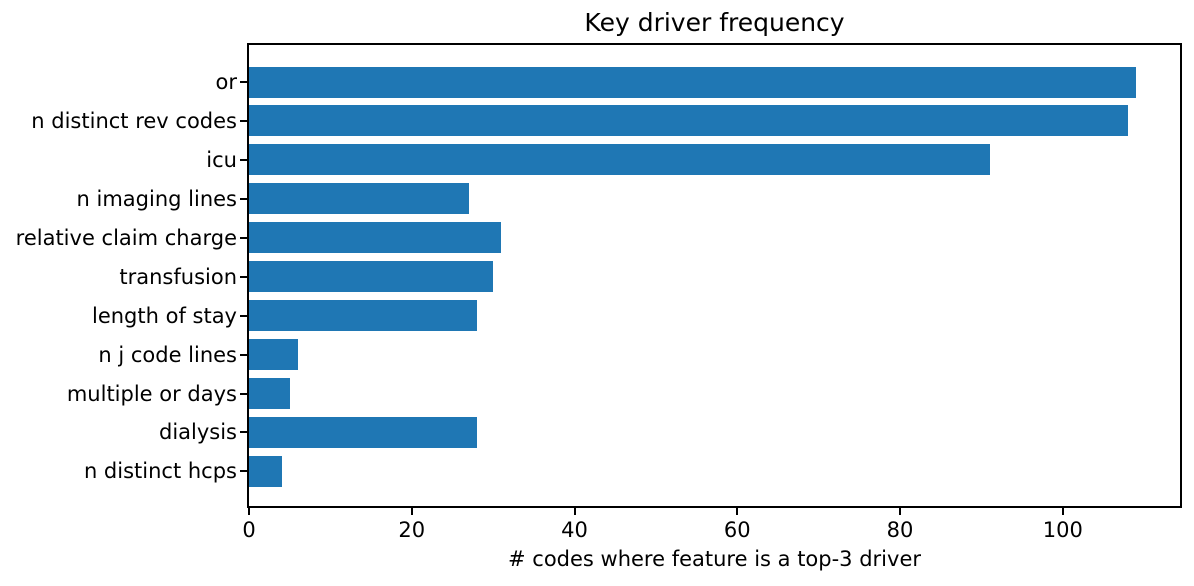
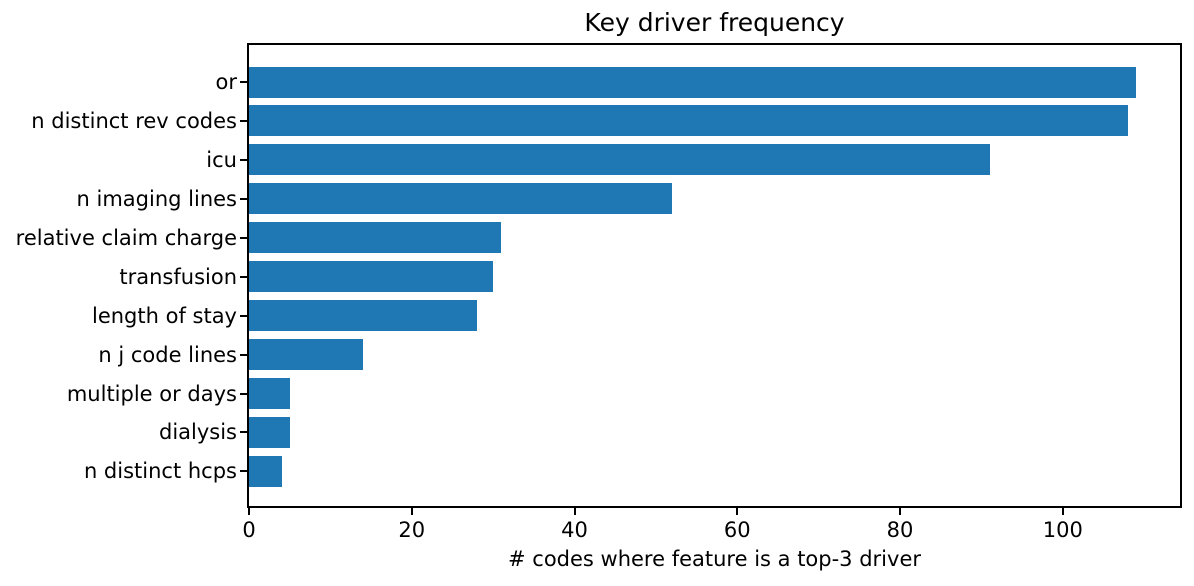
n imaging lines: 27 -> 52
n j code lines: 6 -> 14
dialysis: 28 -> 5
